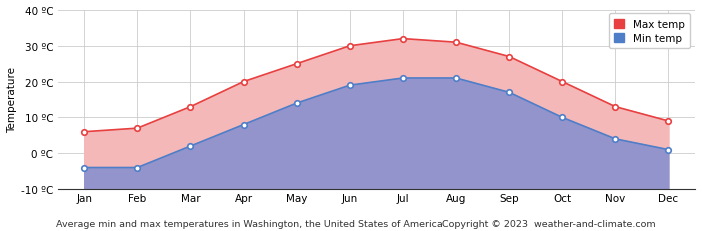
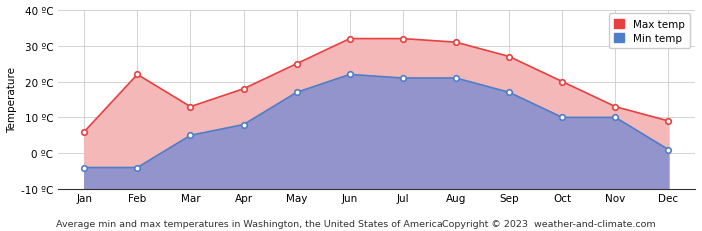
Max temp/Feb: 7 ºC -> 22 ºC
Min temp/Mar: 2 ºC -> 5 ºC
Max temp/Apr: 20 ºC -> 18 ºC
Min temp/May: 14 ºC -> 17 ºC
Max temp/Jun: 30 ºC -> 32 ºC
Min temp/Jun: 19 ºC -> 22 ºC
Min temp/Nov: 4 ºC -> 10 ºC
